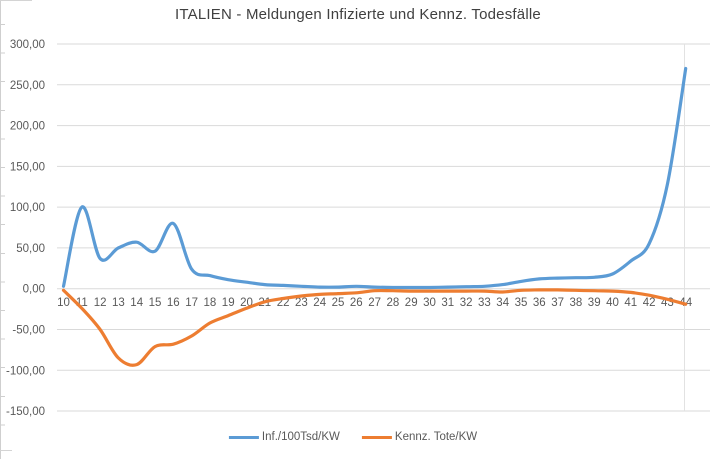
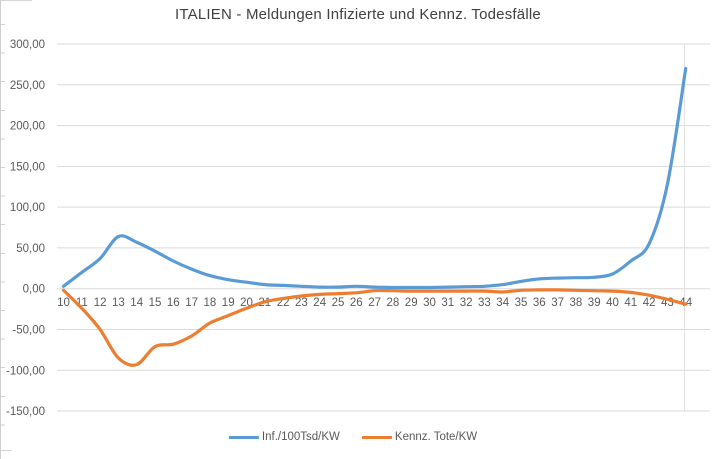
Inf./100Tsd/KW/11: 100 -> 20
Inf./100Tsd/KW/13: 50 -> 60
Inf./100Tsd/KW/16: 80 -> 30
